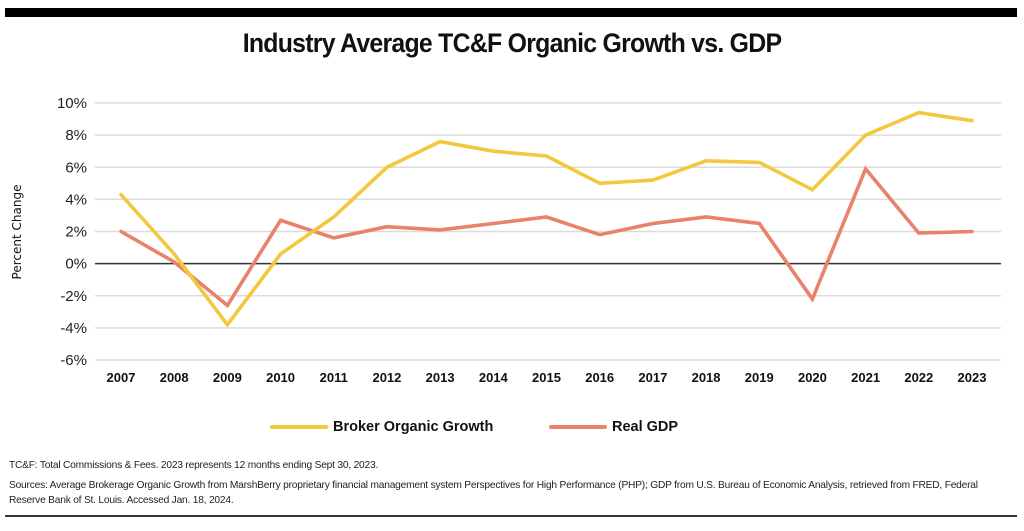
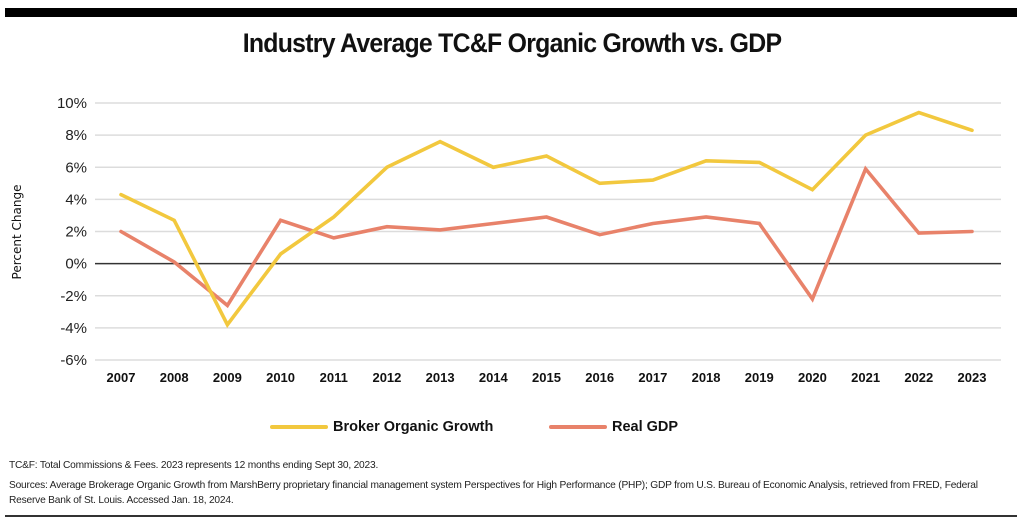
Broker Organic Growth/2008: 0.6% -> 2.7%
Broker Organic Growth/2014: 7.0% -> 6.0%
Broker Organic Growth/2023: 8.9% -> 8.3%
